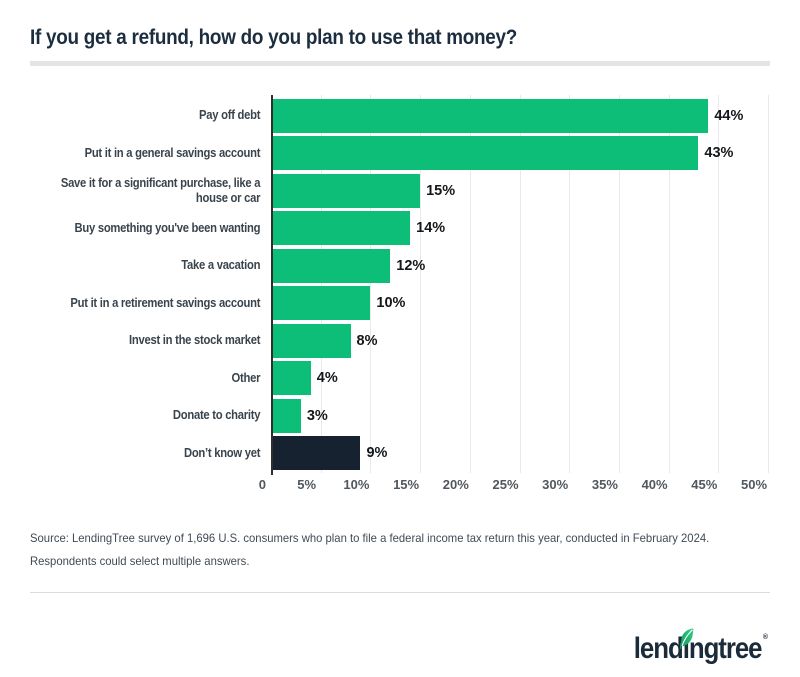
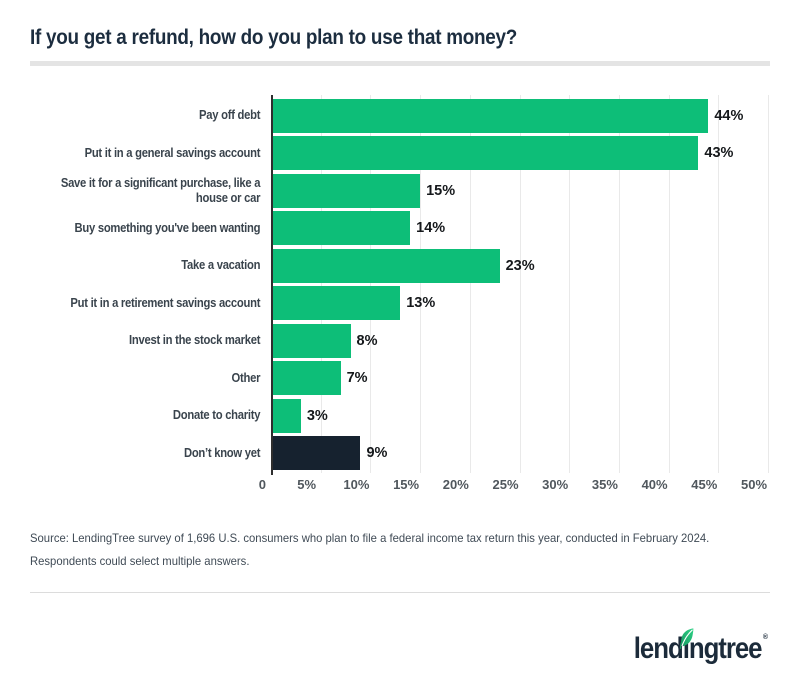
Take a vacation: 12% -> 23%
Put it in a retirement savings account: 10% -> 13%
Other: 4% -> 7%
